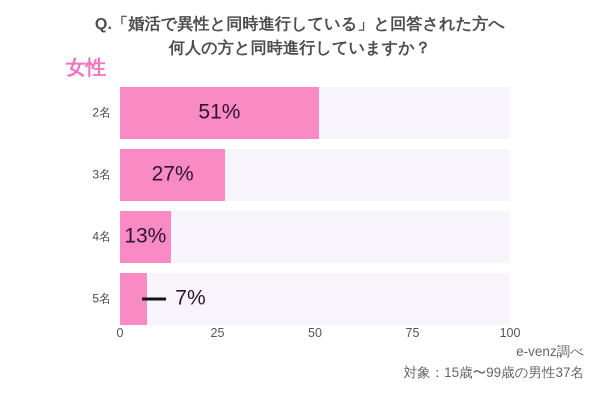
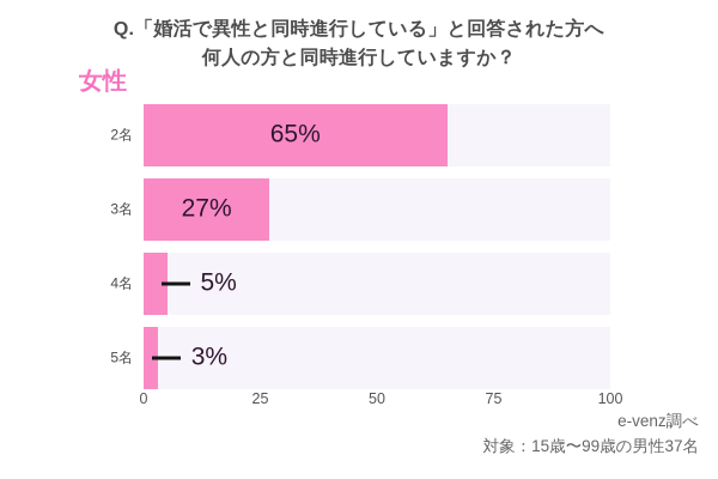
2名: 51% -> 65%
4名: 13% -> 5%
5名: 7% -> 3%
